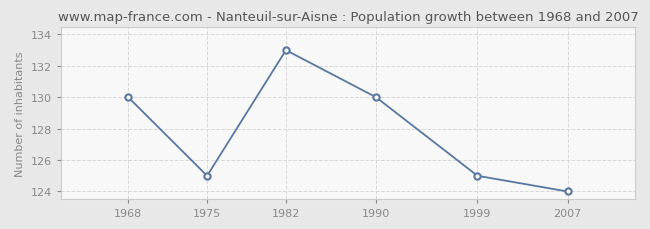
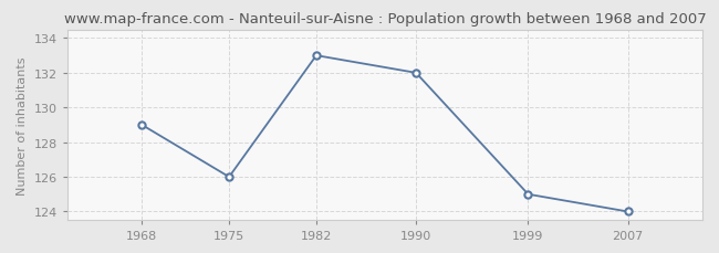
1968: 130 -> 129
1975: 125 -> 126
1990: 130 -> 132
